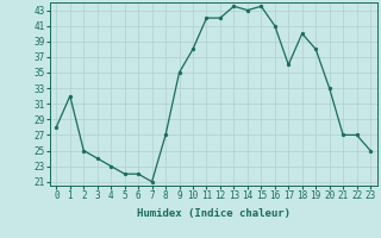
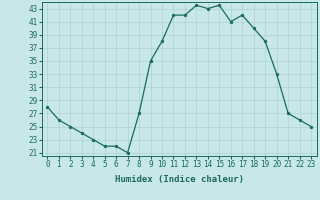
1: 32.0 -> 26.0
17: 36.0 -> 42.0
22: 27.0 -> 26.0
